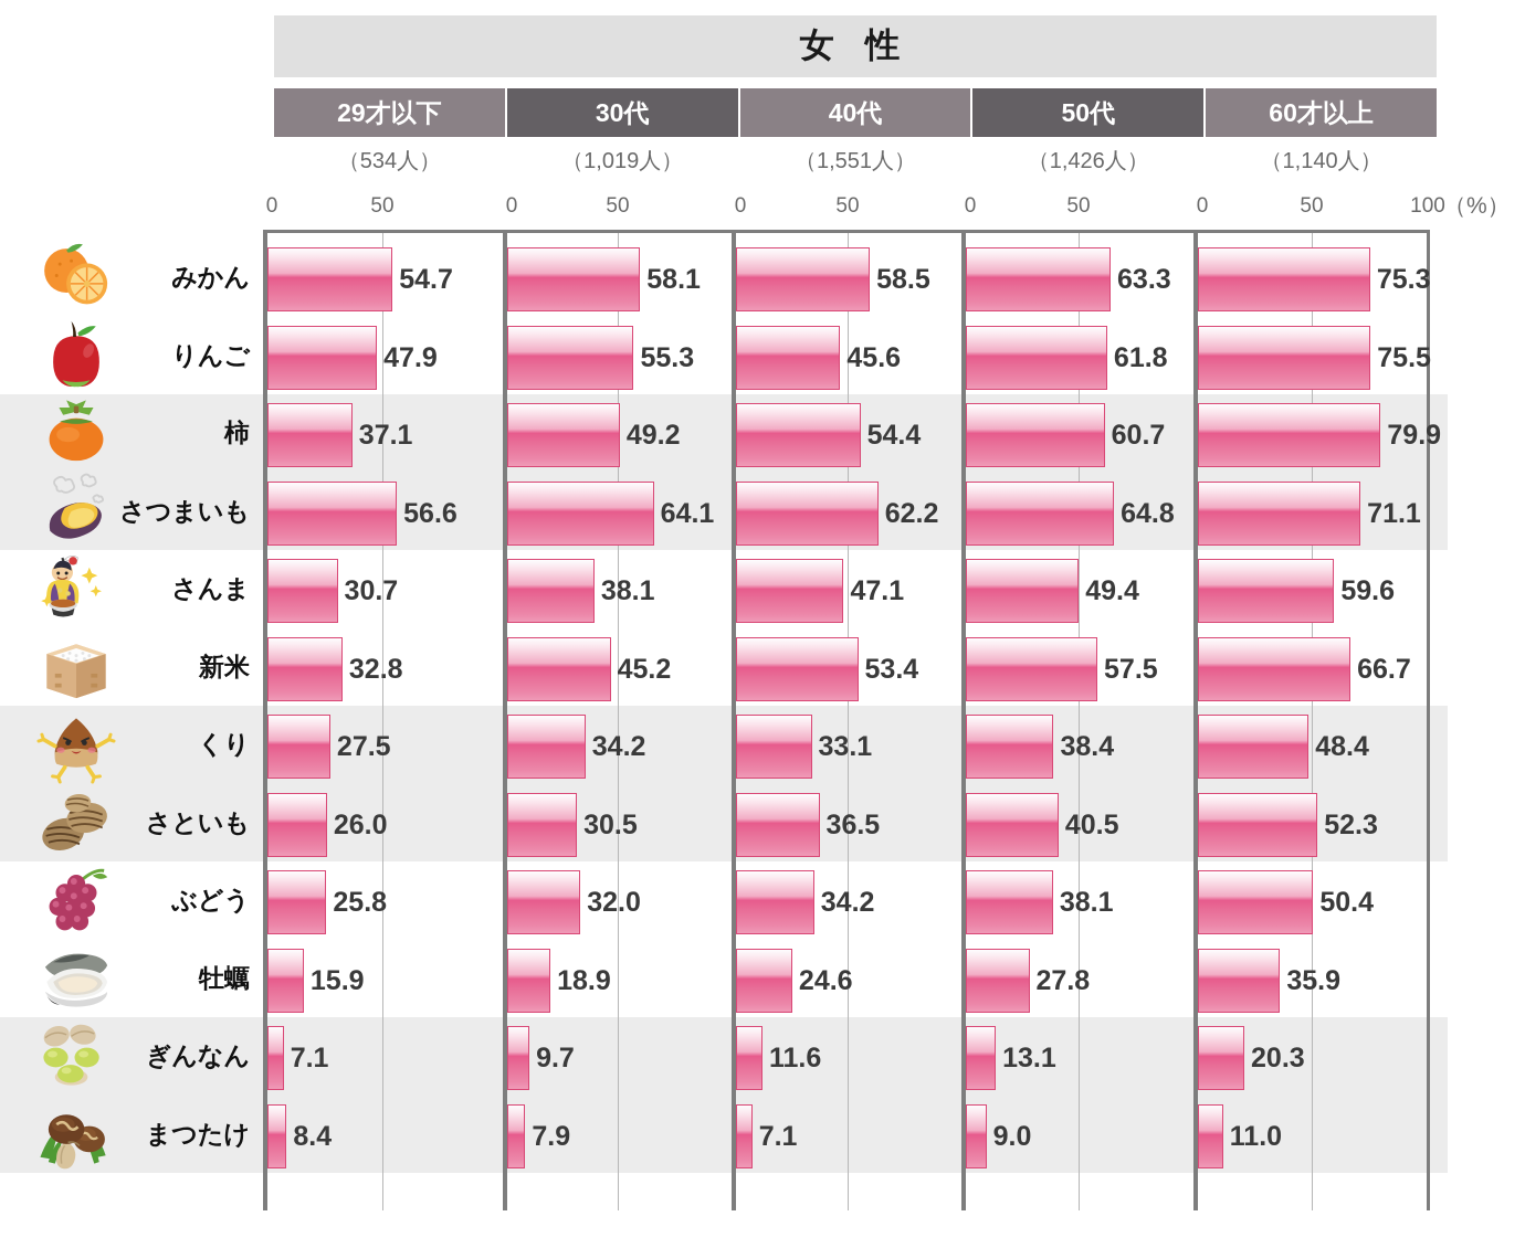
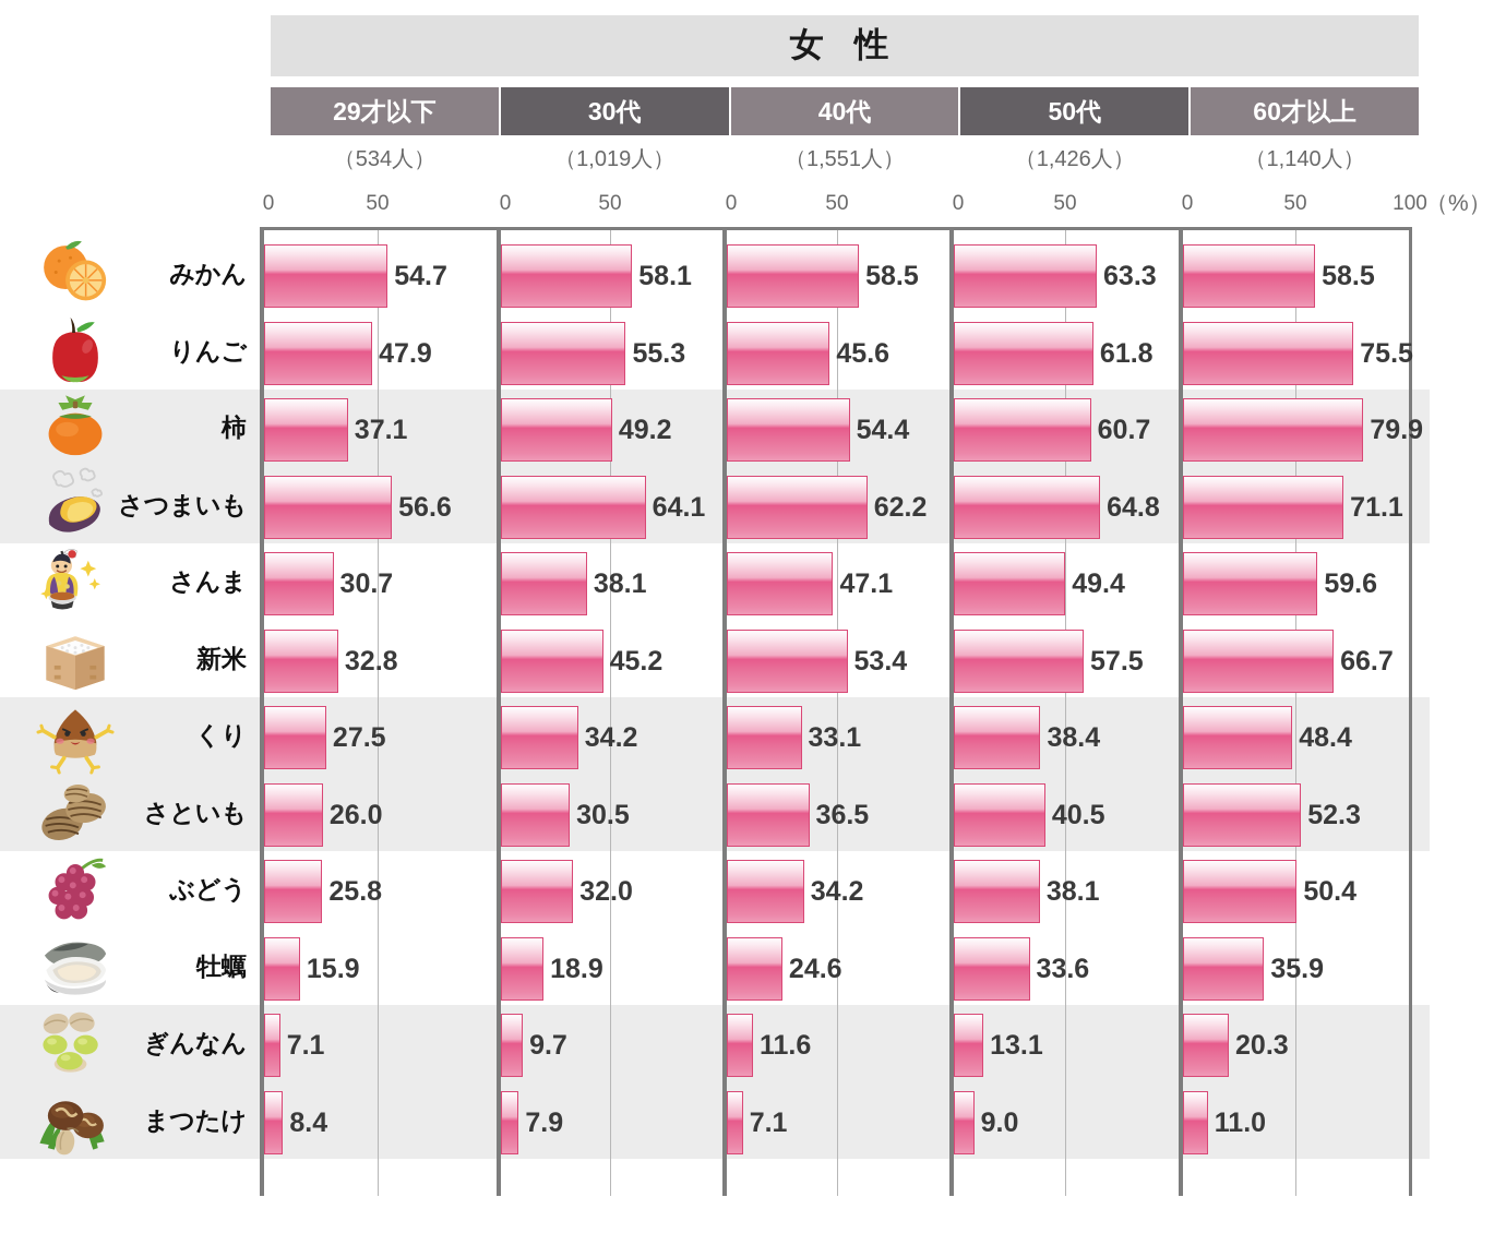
60才以上/みかん: 75.3 -> 58.5
50代/牡蠣: 27.8 -> 33.6
